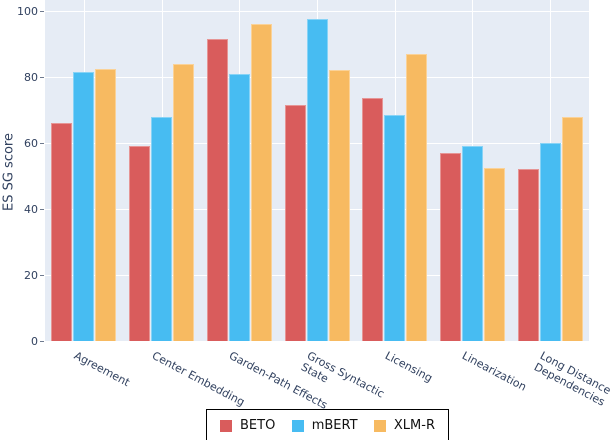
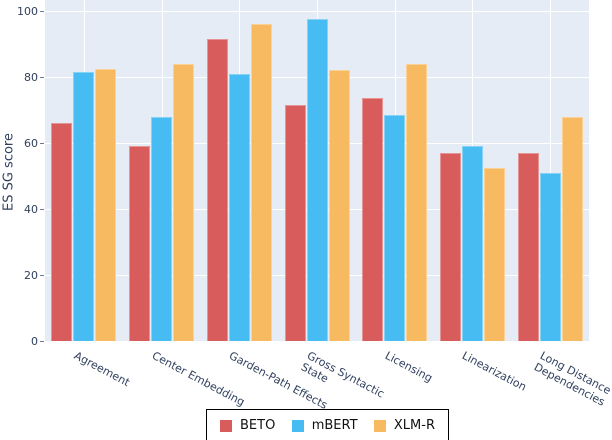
XLM-R/Licensing: 87 -> 84
BETO/Long Distance Dependencies: 52 -> 57
mBERT/Long Distance Dependencies: 60 -> 51
